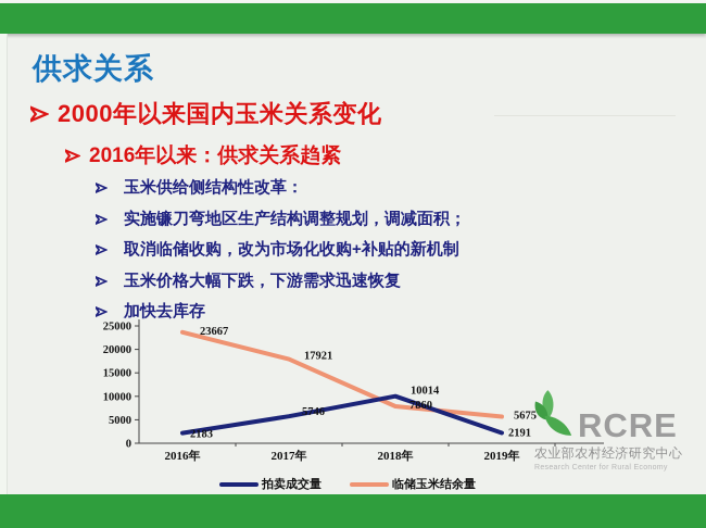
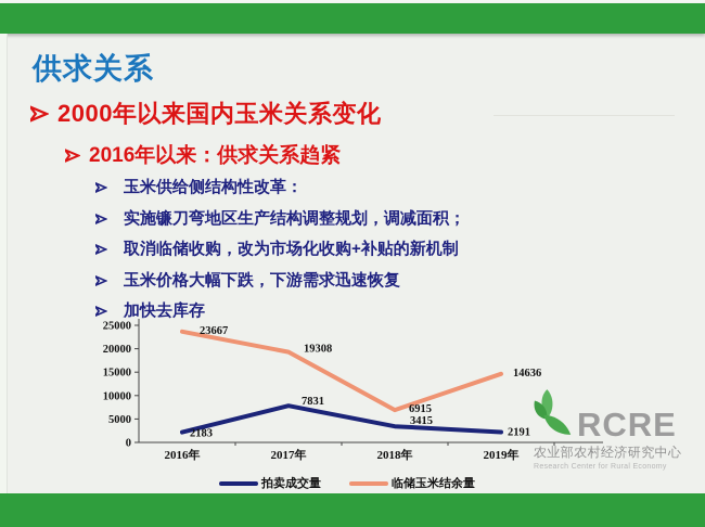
拍卖成交量/2017年: 5746 -> 7831
临储玉米结余量/2017年: 17921 -> 19308
拍卖成交量/2018年: 10014 -> 3415
临储玉米结余量/2018年: 7860 -> 6915
临储玉米结余量/2019年: 5675 -> 14636
